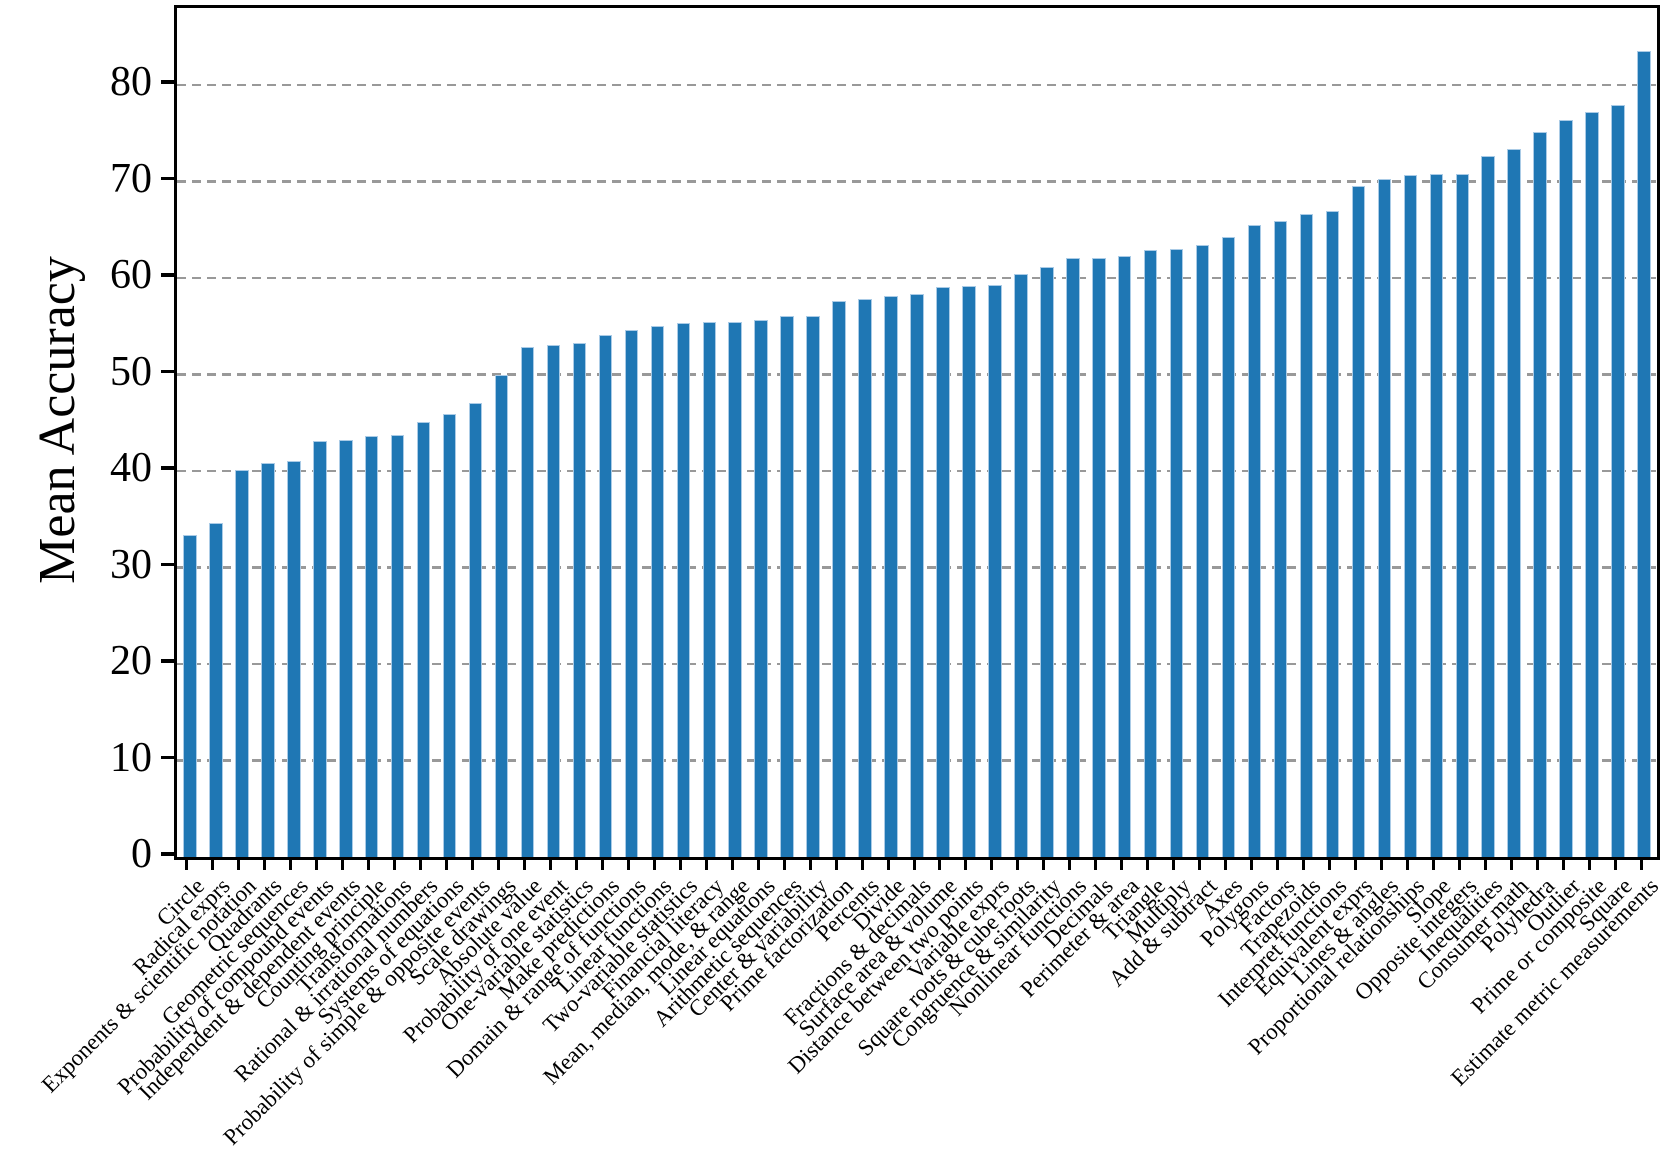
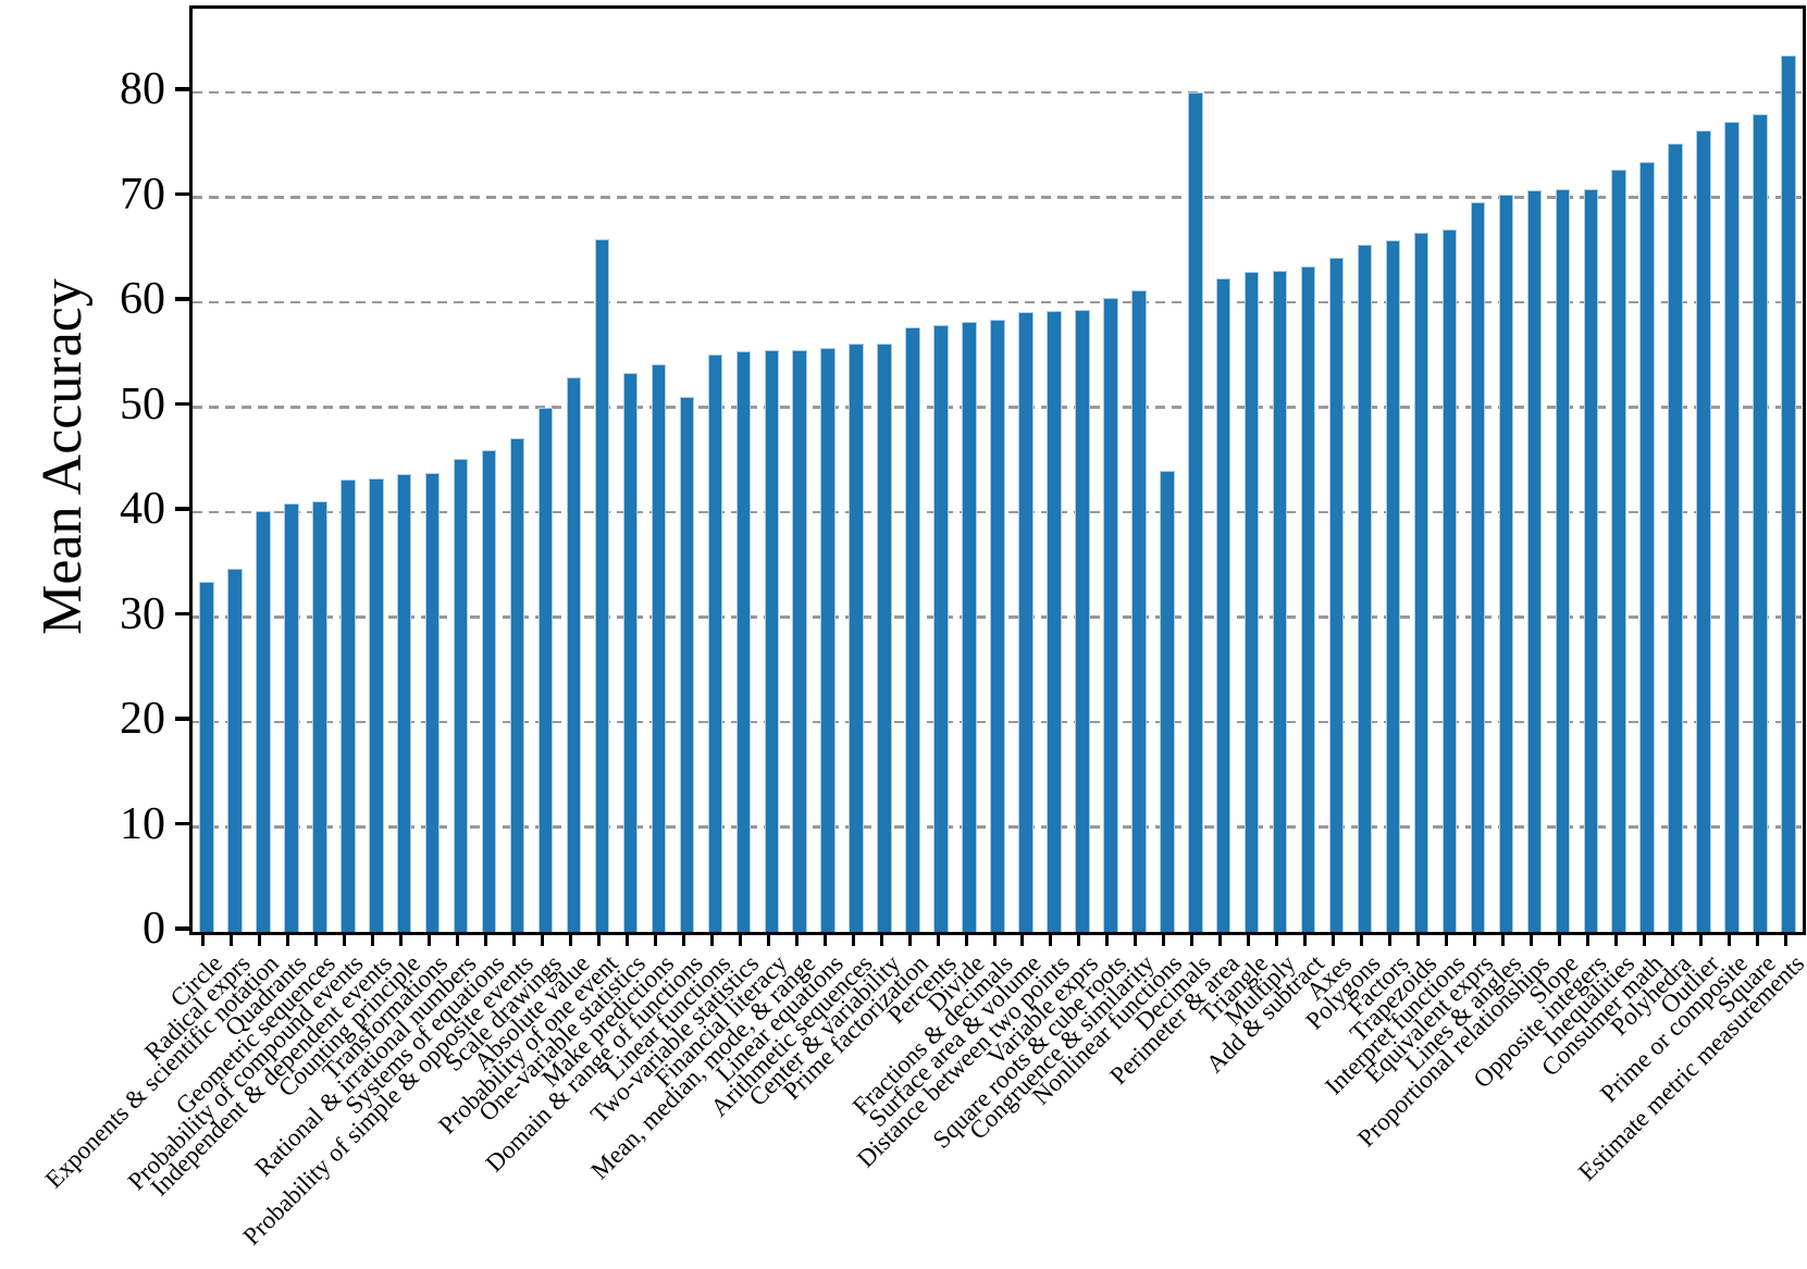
Probability of one event: 53 -> 66
Domain & range of functions: 55 -> 51
Nonlinear functions: 62 -> 44
Decimals: 62 -> 80
